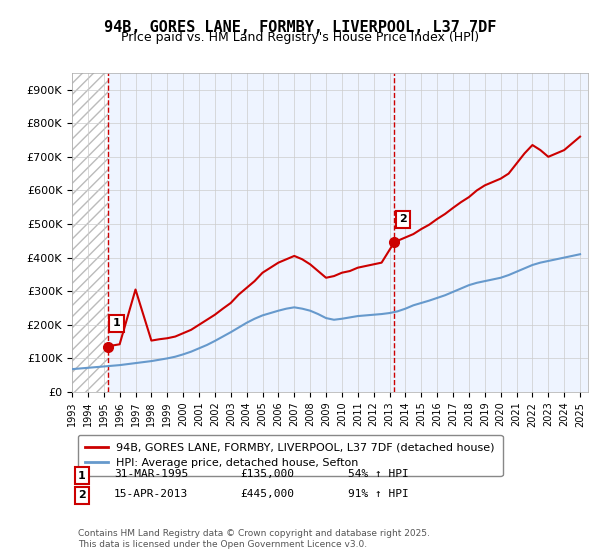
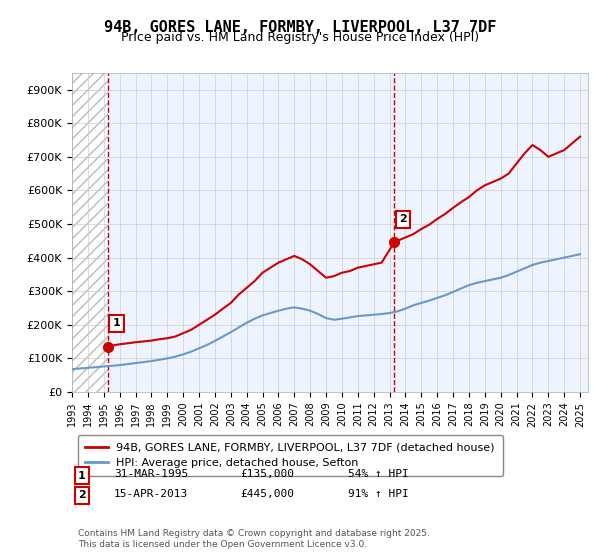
94B, GORES LANE, FORMBY, LIVERPOOL, L37 7DF (detached house)/1997: £305K -> £148K
